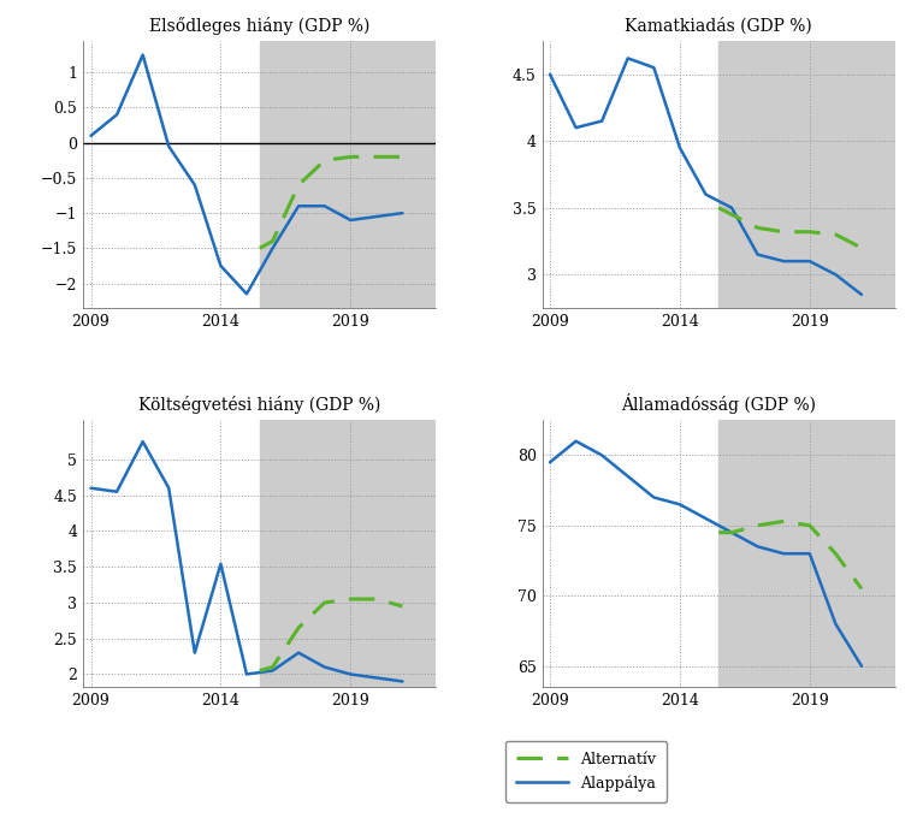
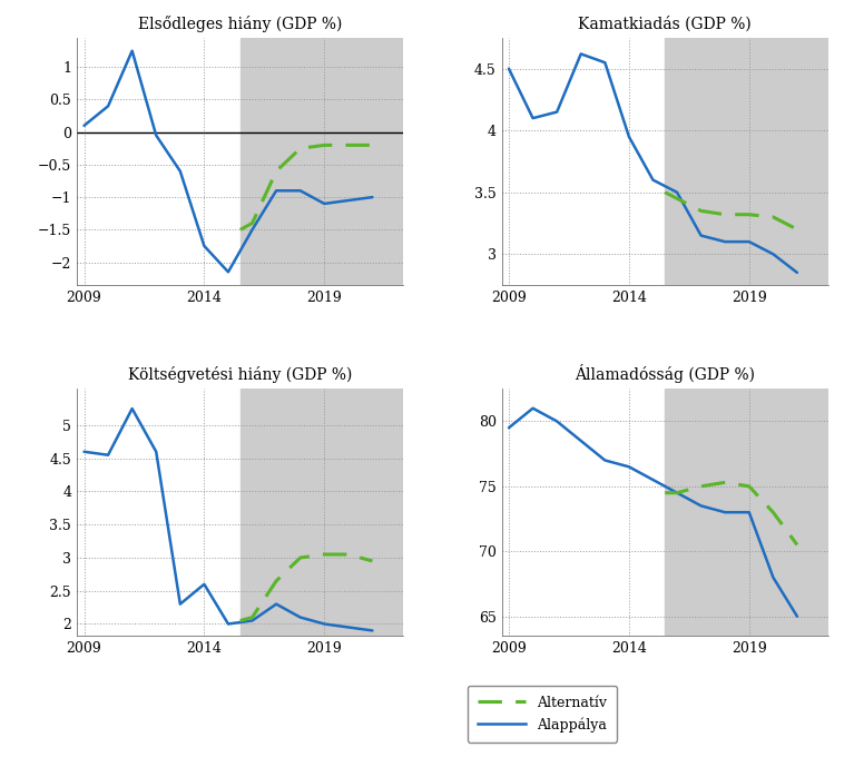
Költségvetési hiány (GDP %)/Alappálya/2014: 3.54 -> 2.60
